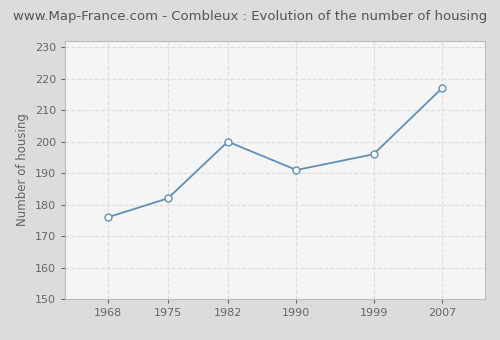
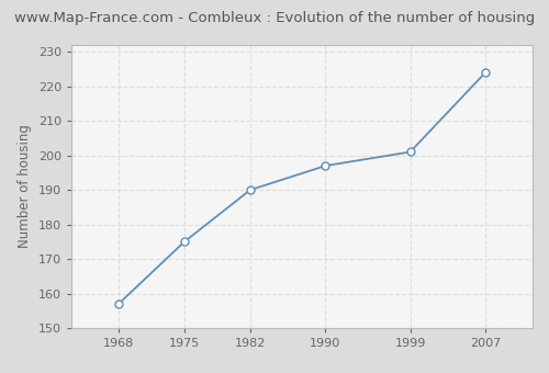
1968: 176 -> 157
1975: 182 -> 175
1982: 200 -> 190
1990: 191 -> 197
1999: 196 -> 201
2007: 217 -> 224
